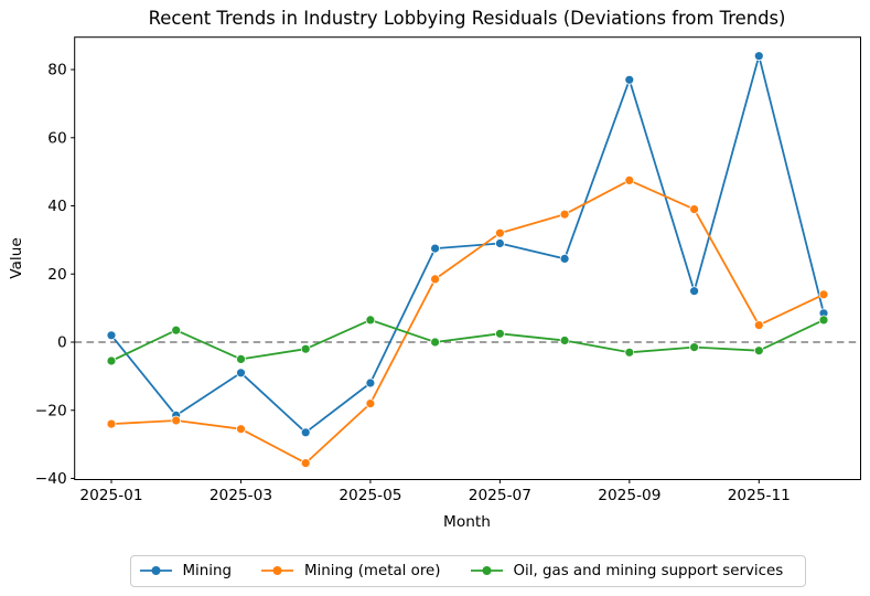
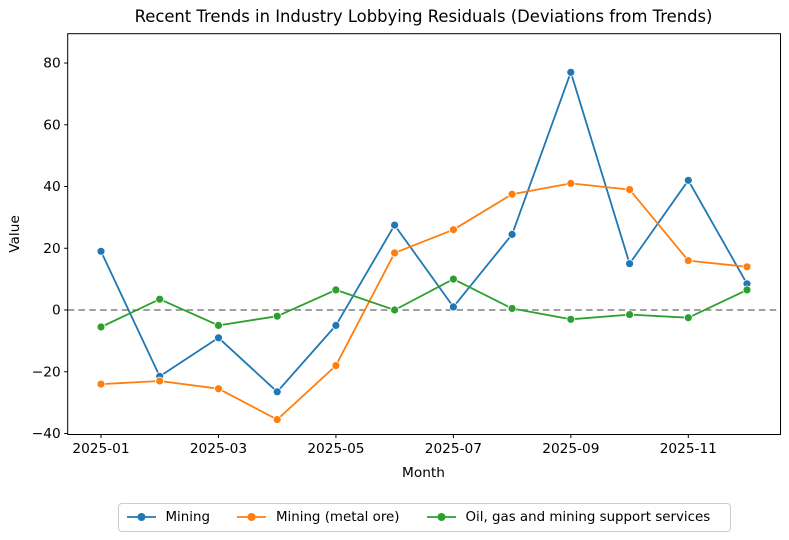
Mining/2025-01: 2 -> 19
Mining/2025-05: -12 -> -5
Mining/2025-07: 29 -> 1
Mining (metal ore)/2025-07: 32 -> 26
Oil, gas and mining support services/2025-07: 2 -> 10
Mining (metal ore)/2025-09: 48 -> 41
Mining/2025-11: 84 -> 42
Mining (metal ore)/2025-11: 5 -> 16
